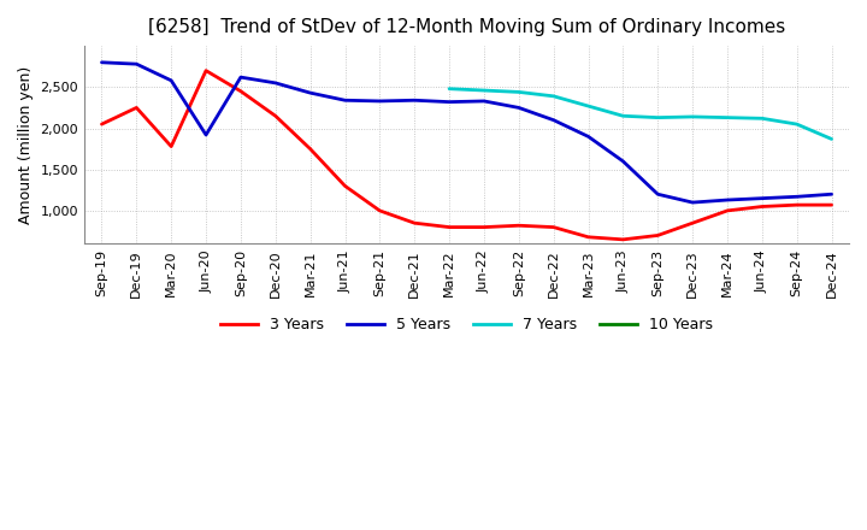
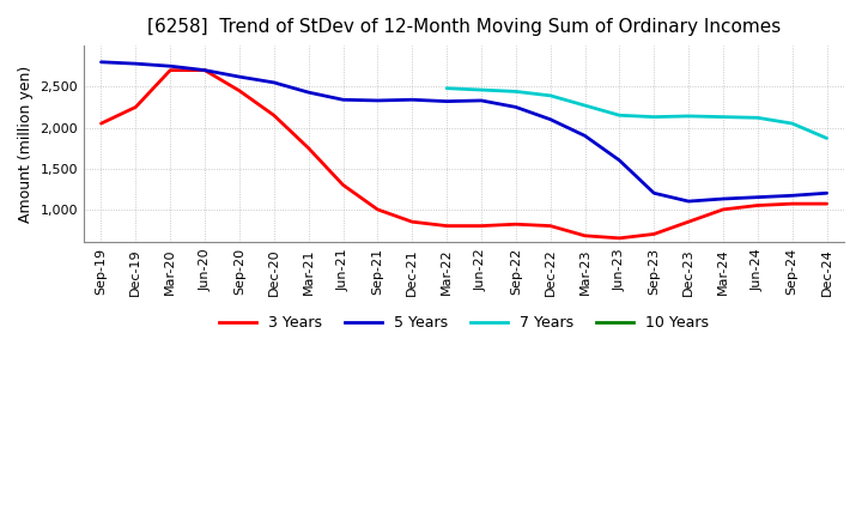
3 Years/Mar-20: 1,780 -> 2,700
5 Years/Mar-20: 2,580 -> 2,750
5 Years/Jun-20: 1,920 -> 2,700
